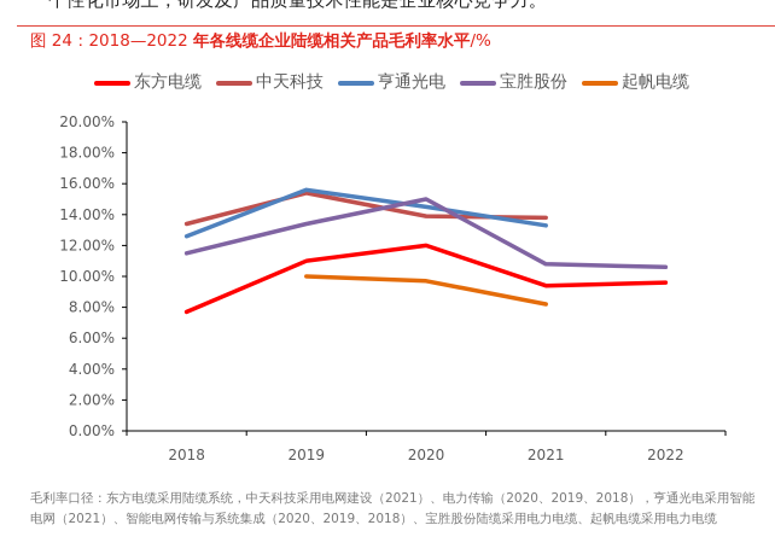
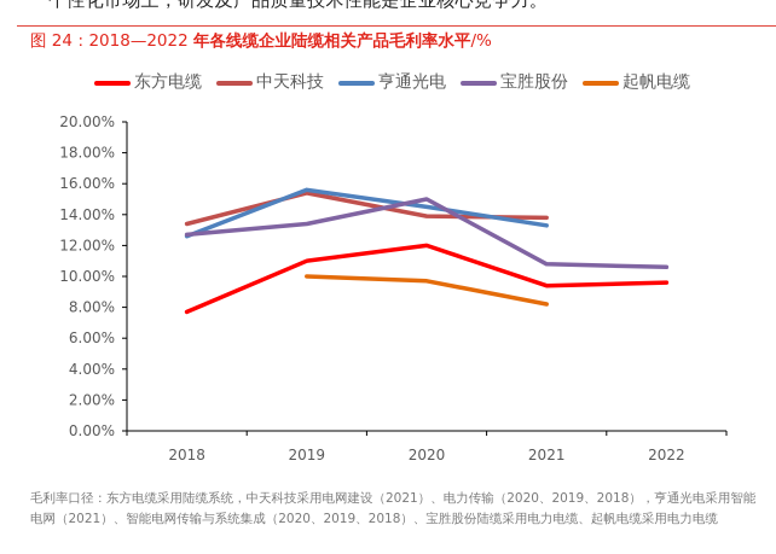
宝胜股份/2018: 11.5% -> 12.7%
